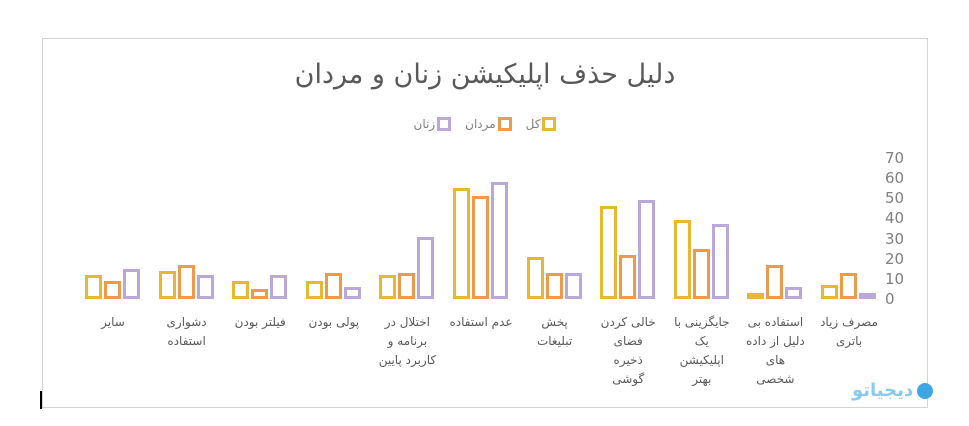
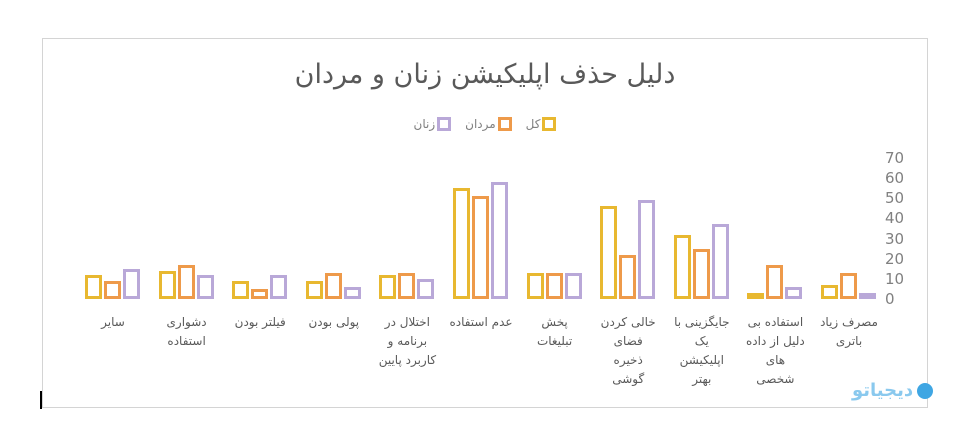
کل/جایگزینی با یک اپلیکیشن بهتر: 39 -> 32
کل/پخش تبلیغات: 21 -> 13
زنان/اختلال در برنامه و کاربرد پایین: 31 -> 10
